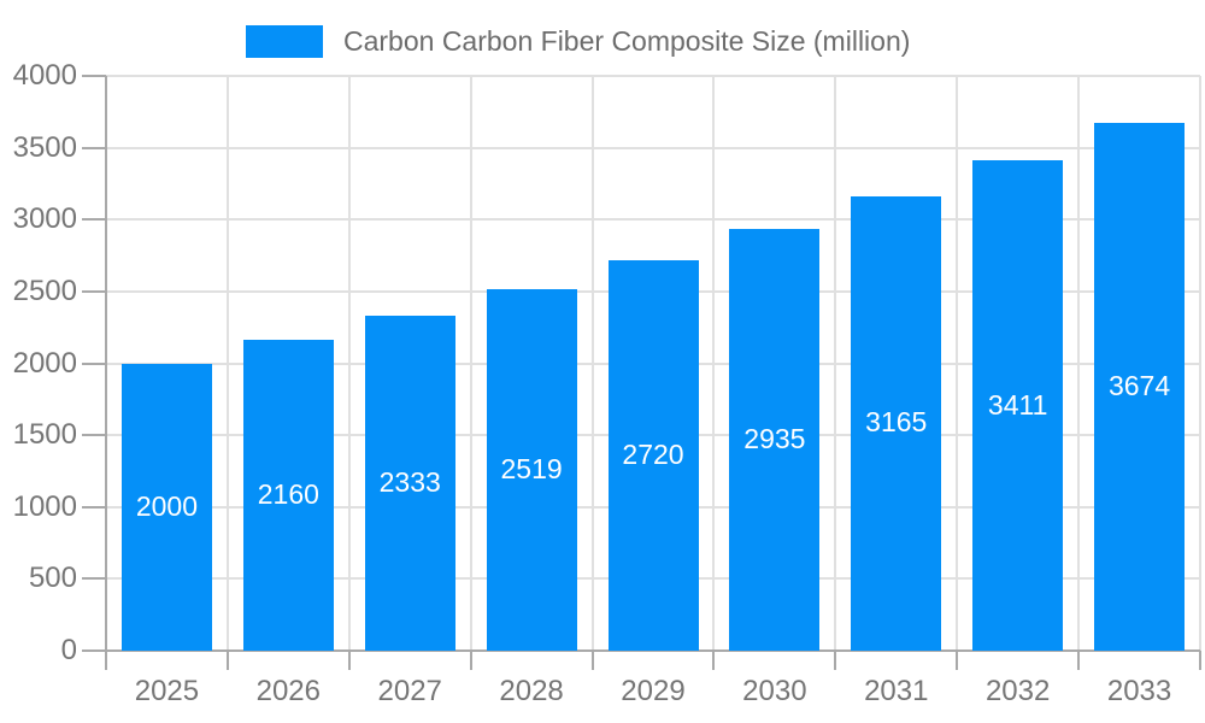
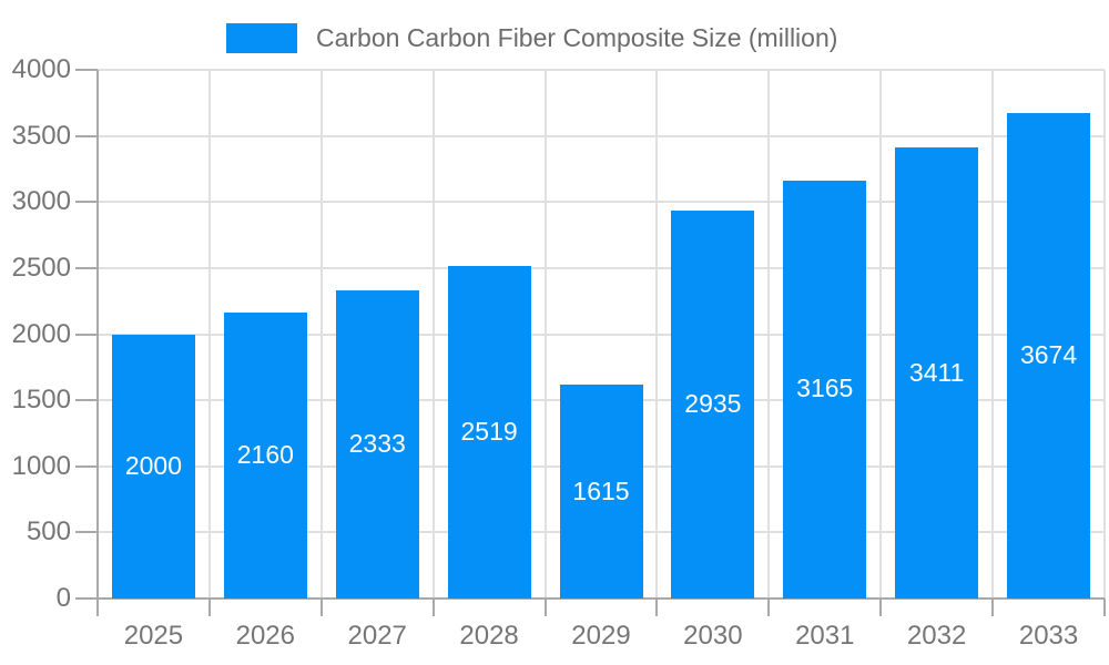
2029: 2720 -> 1615
